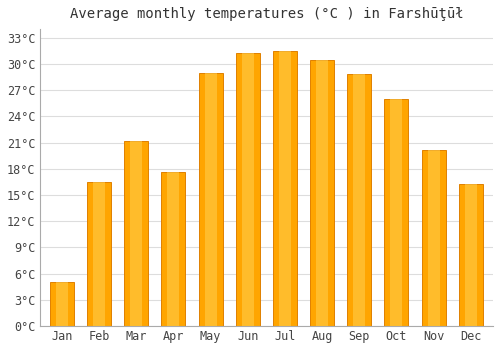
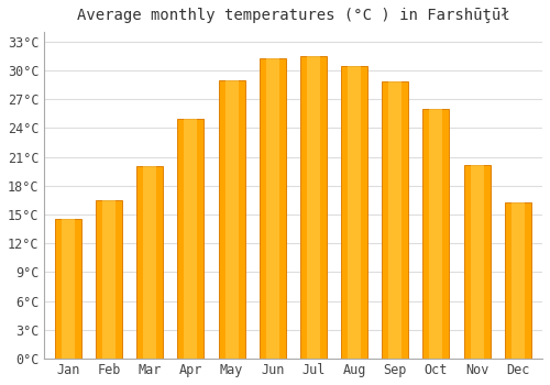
Jan: 5.0°C -> 14.5°C
Mar: 21.2°C -> 20.0°C
Apr: 17.6°C -> 25.0°C
